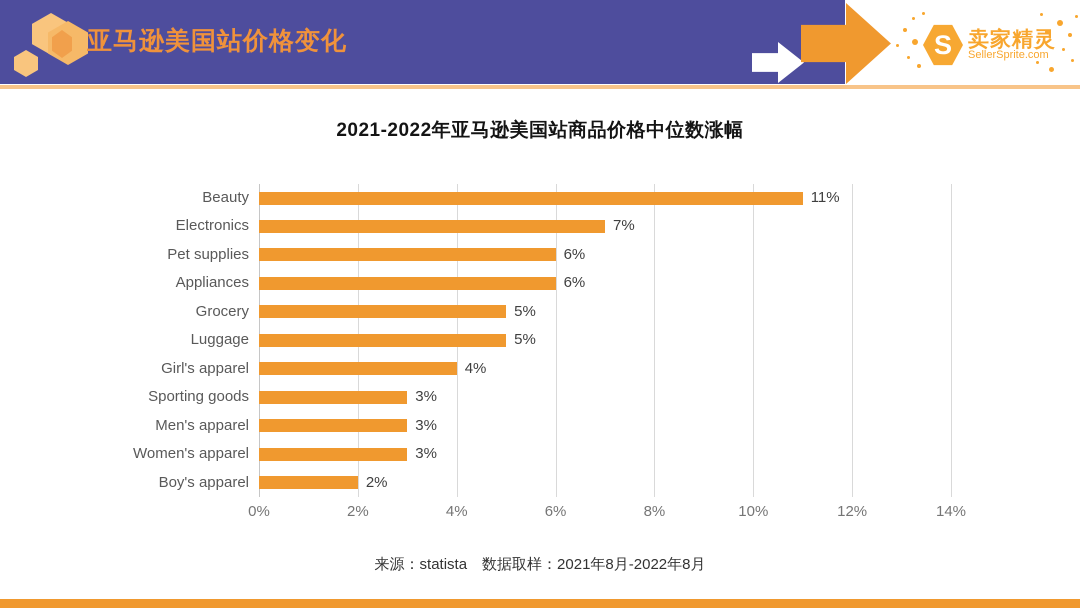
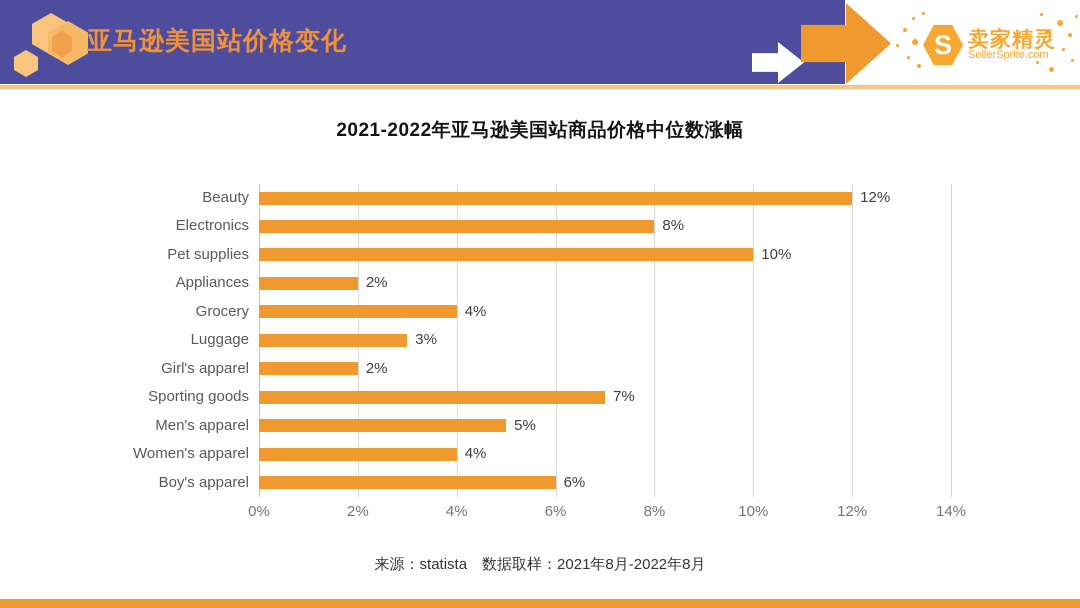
Beauty: 11% -> 12%
Electronics: 7% -> 8%
Pet supplies: 6% -> 10%
Appliances: 6% -> 2%
Grocery: 5% -> 4%
Luggage: 5% -> 3%
Girl's apparel: 4% -> 2%
Sporting goods: 3% -> 7%
Men's apparel: 3% -> 5%
Women's apparel: 3% -> 4%
Boy's apparel: 2% -> 6%
